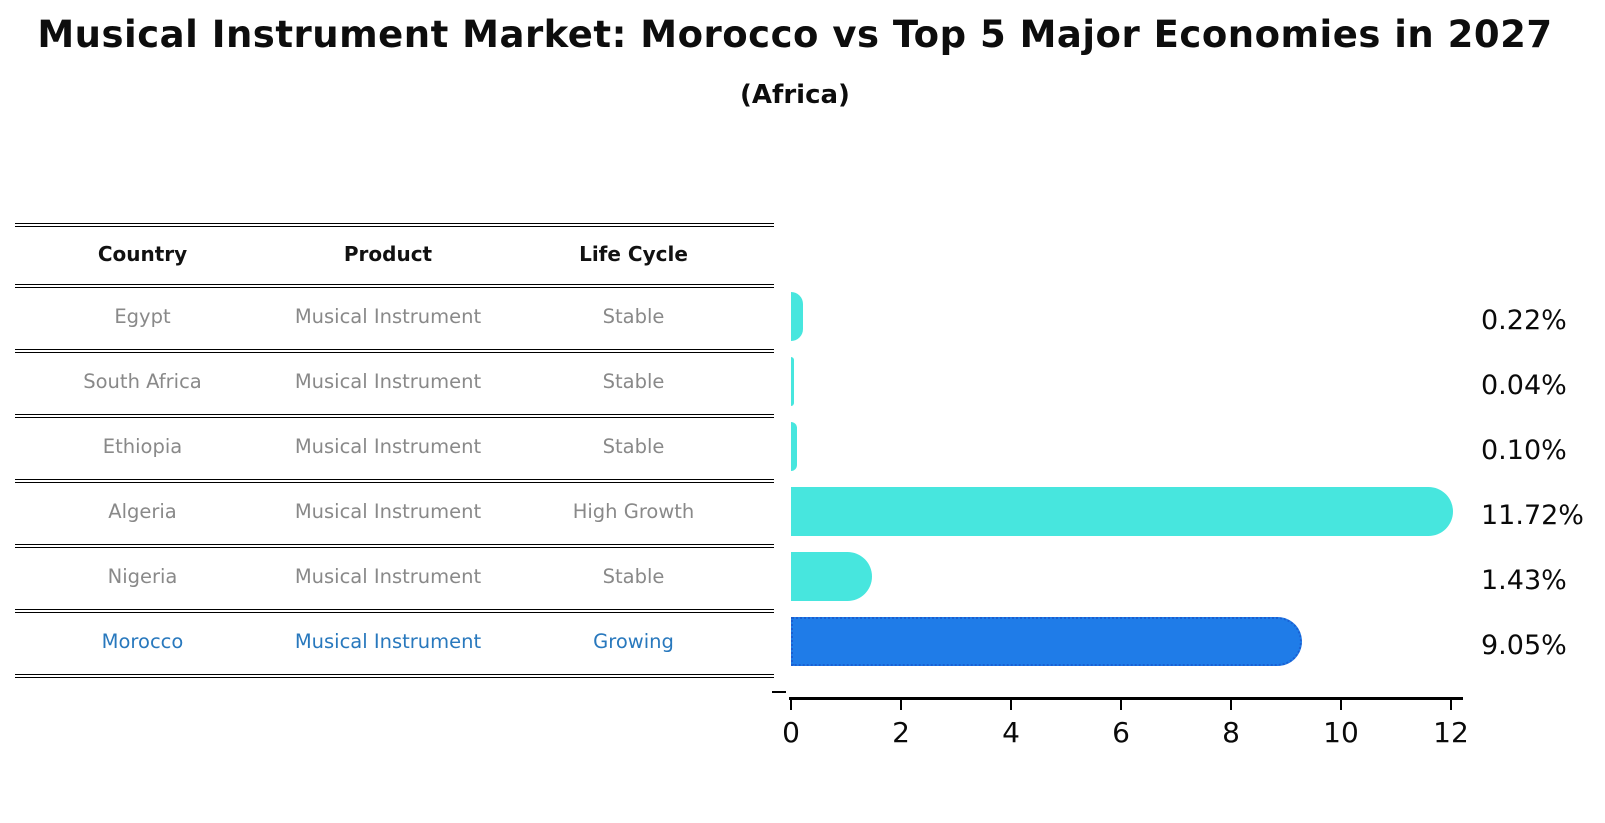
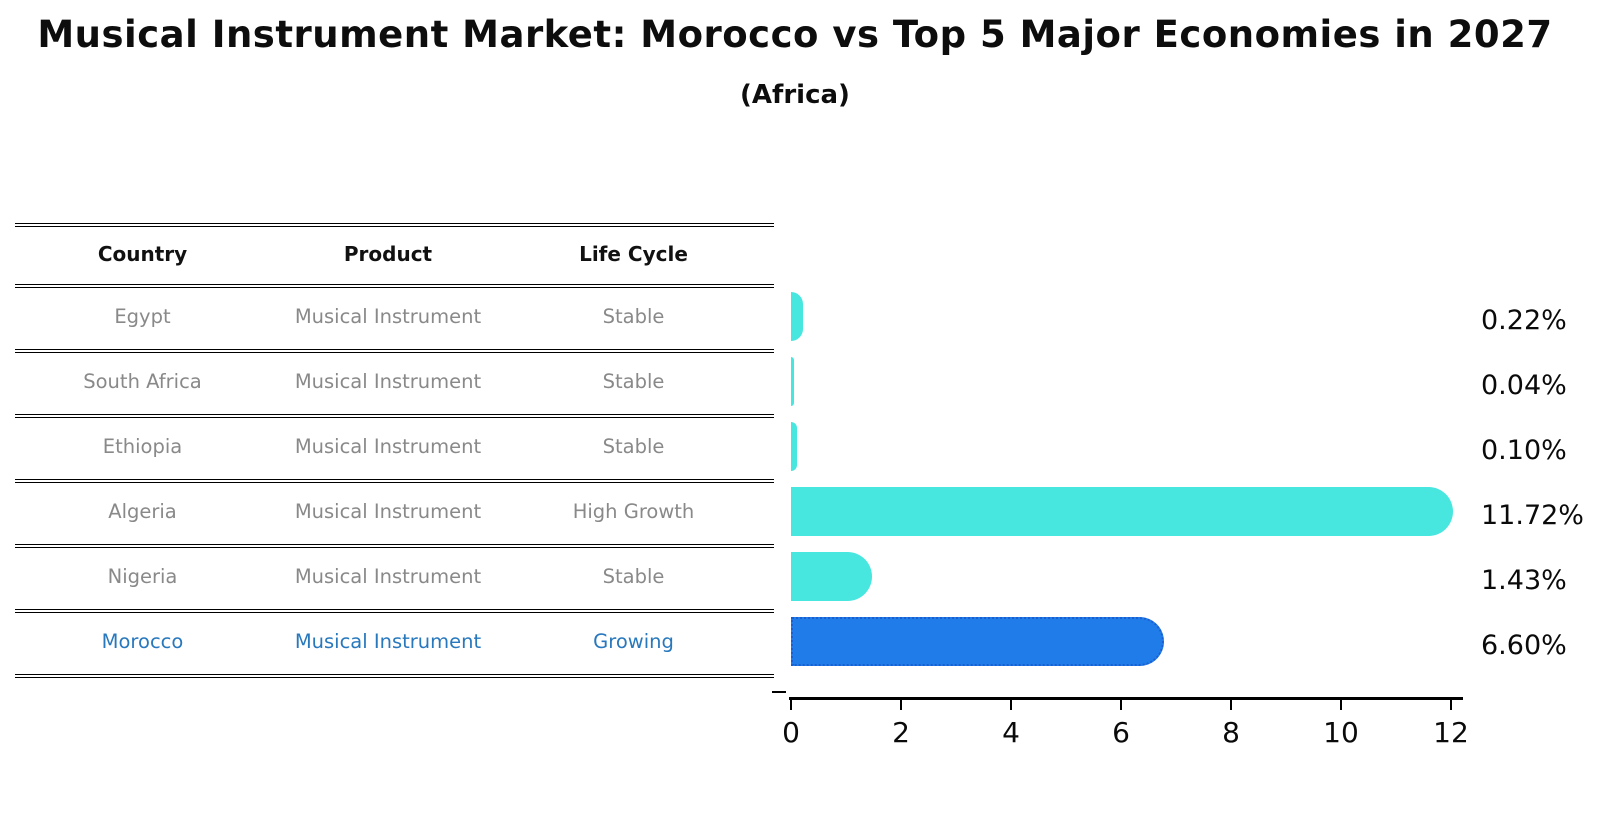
Morocco: 9.05% -> 6.60%
